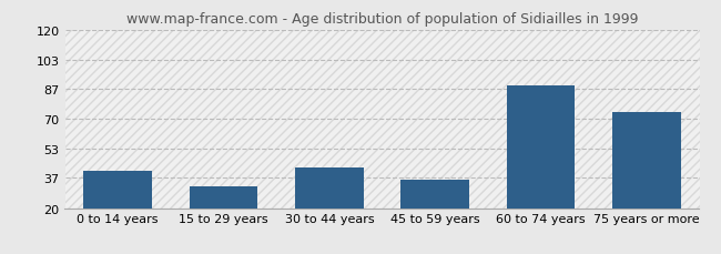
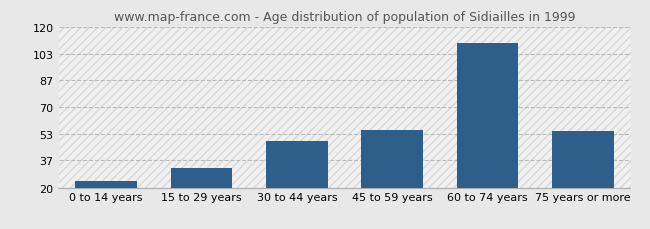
0 to 14 years: 41 -> 24
30 to 44 years: 43 -> 49
45 to 59 years: 36 -> 56
60 to 74 years: 89 -> 110
75 years or more: 74 -> 55
